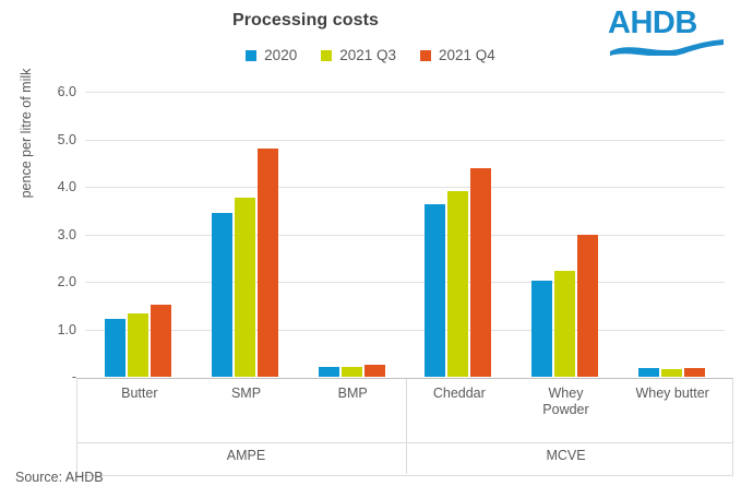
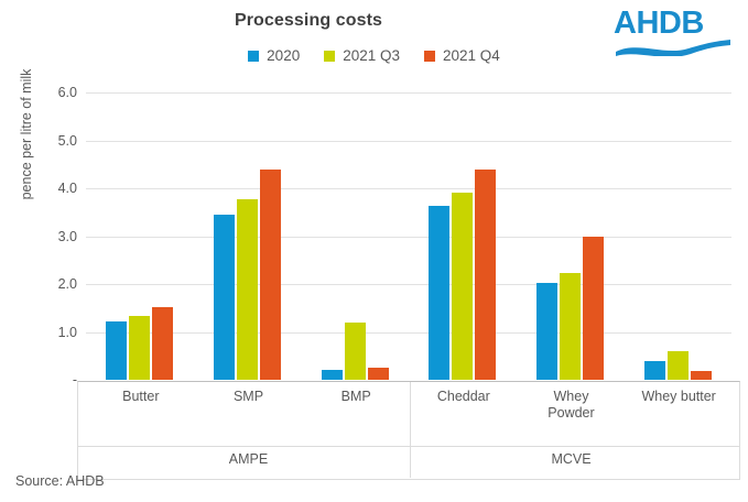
2021 Q4/SMP: 4.8 -> 4.4
2021 Q3/BMP: 0.2 -> 1.2
2020/Whey butter: 0.2 -> 0.4
2021 Q3/Whey butter: 0.2 -> 0.6
